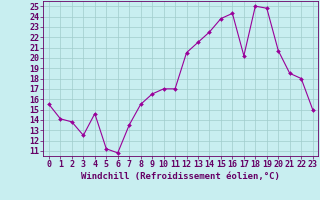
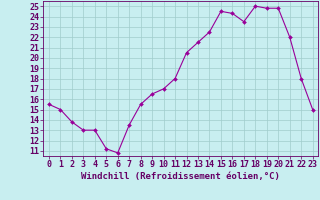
1: 14.1 -> 15.0
3: 12.5 -> 13.0
4: 14.6 -> 13.0
11: 17.0 -> 18.0
15: 23.8 -> 24.5
17: 20.2 -> 23.5
20: 20.7 -> 24.8
21: 18.5 -> 22.0
